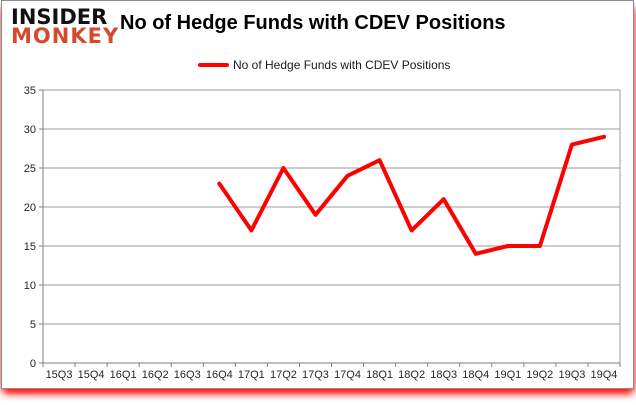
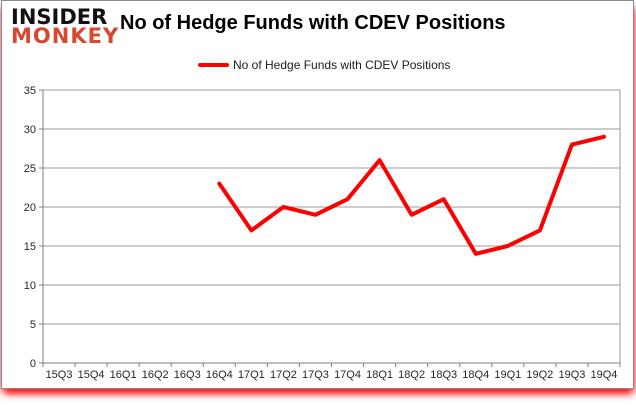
17Q2: 25 -> 20
17Q4: 24 -> 21
18Q2: 17 -> 19
19Q2: 15 -> 17
